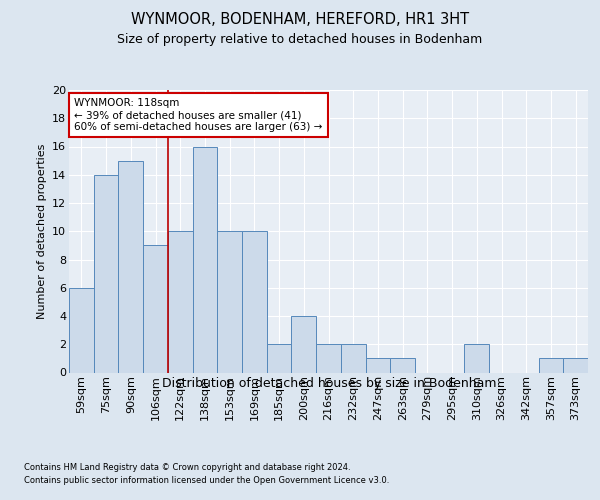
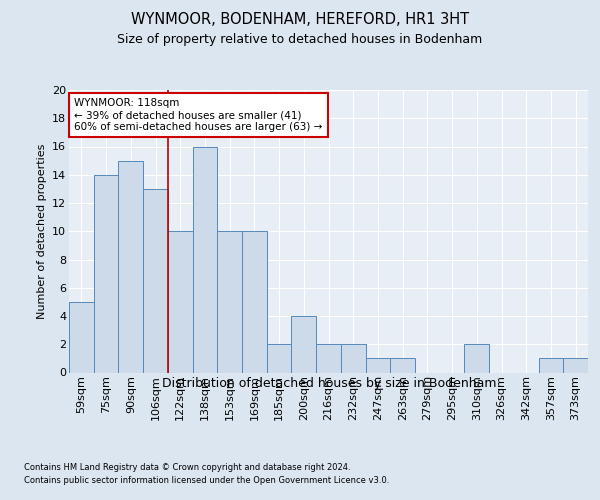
59sqm: 6 -> 5
106sqm: 9 -> 13
